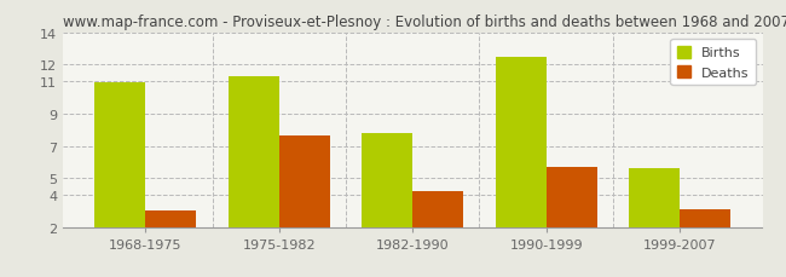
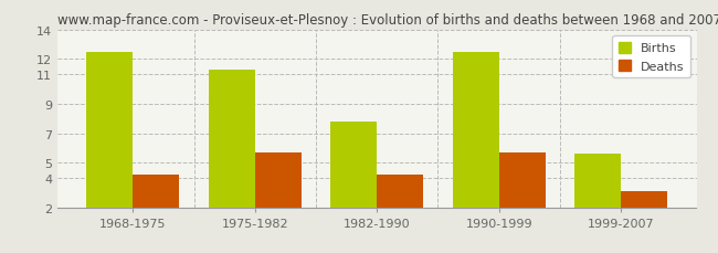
Births/1968-1975: 10.9 -> 12.5
Deaths/1968-1975: 3.0 -> 4.2
Deaths/1975-1982: 7.6 -> 5.7
